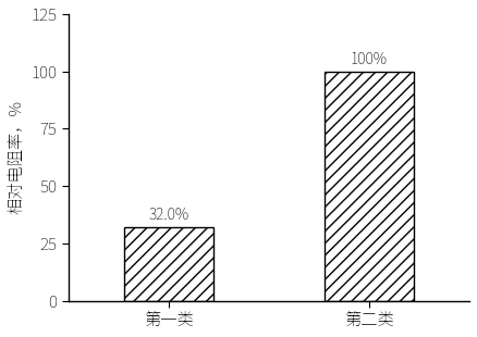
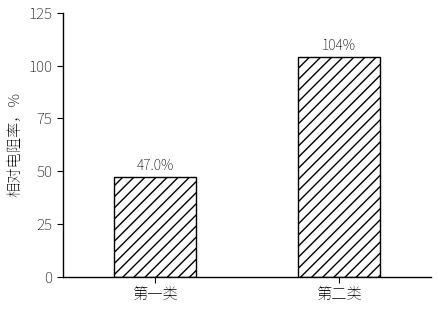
第一类: 32.0% -> 47.0%
第二类: 100% -> 104%
